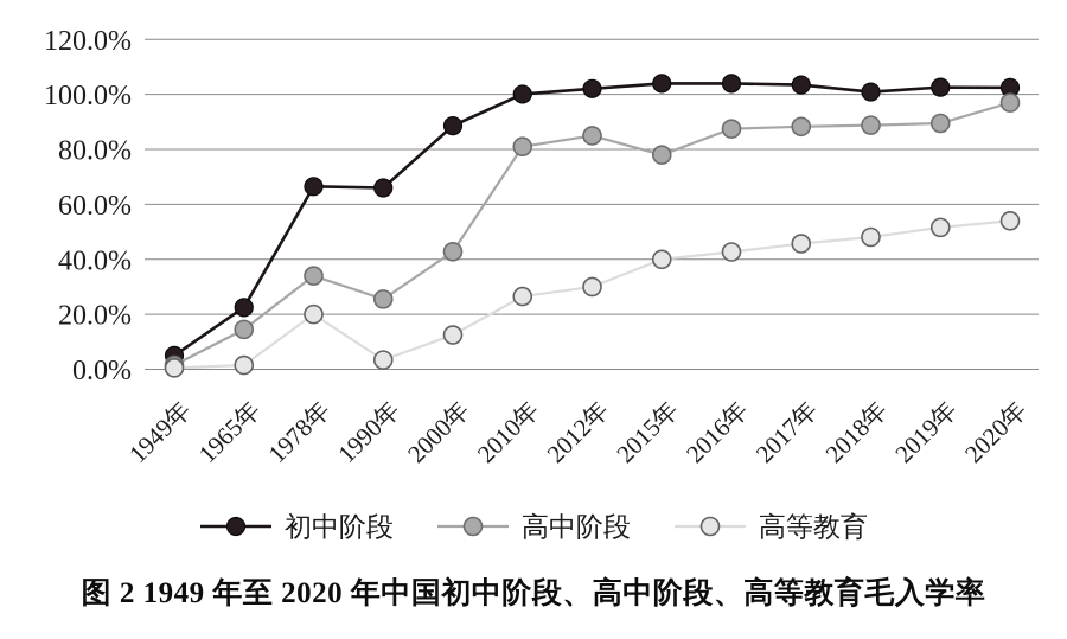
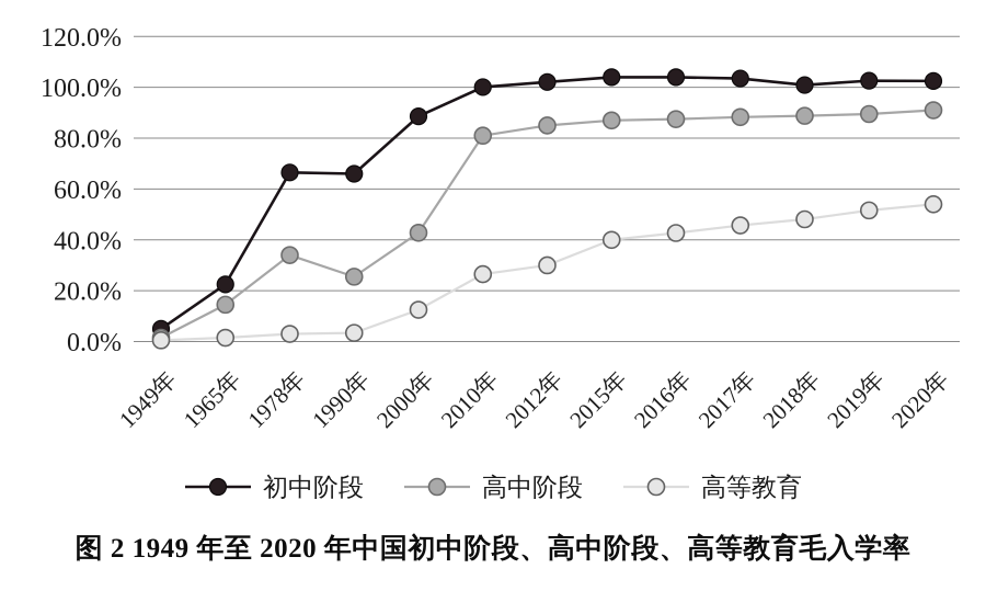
高等教育/1978年: 20% -> 3%
高中阶段/2015年: 78% -> 87%
高中阶段/2020年: 97% -> 91%
